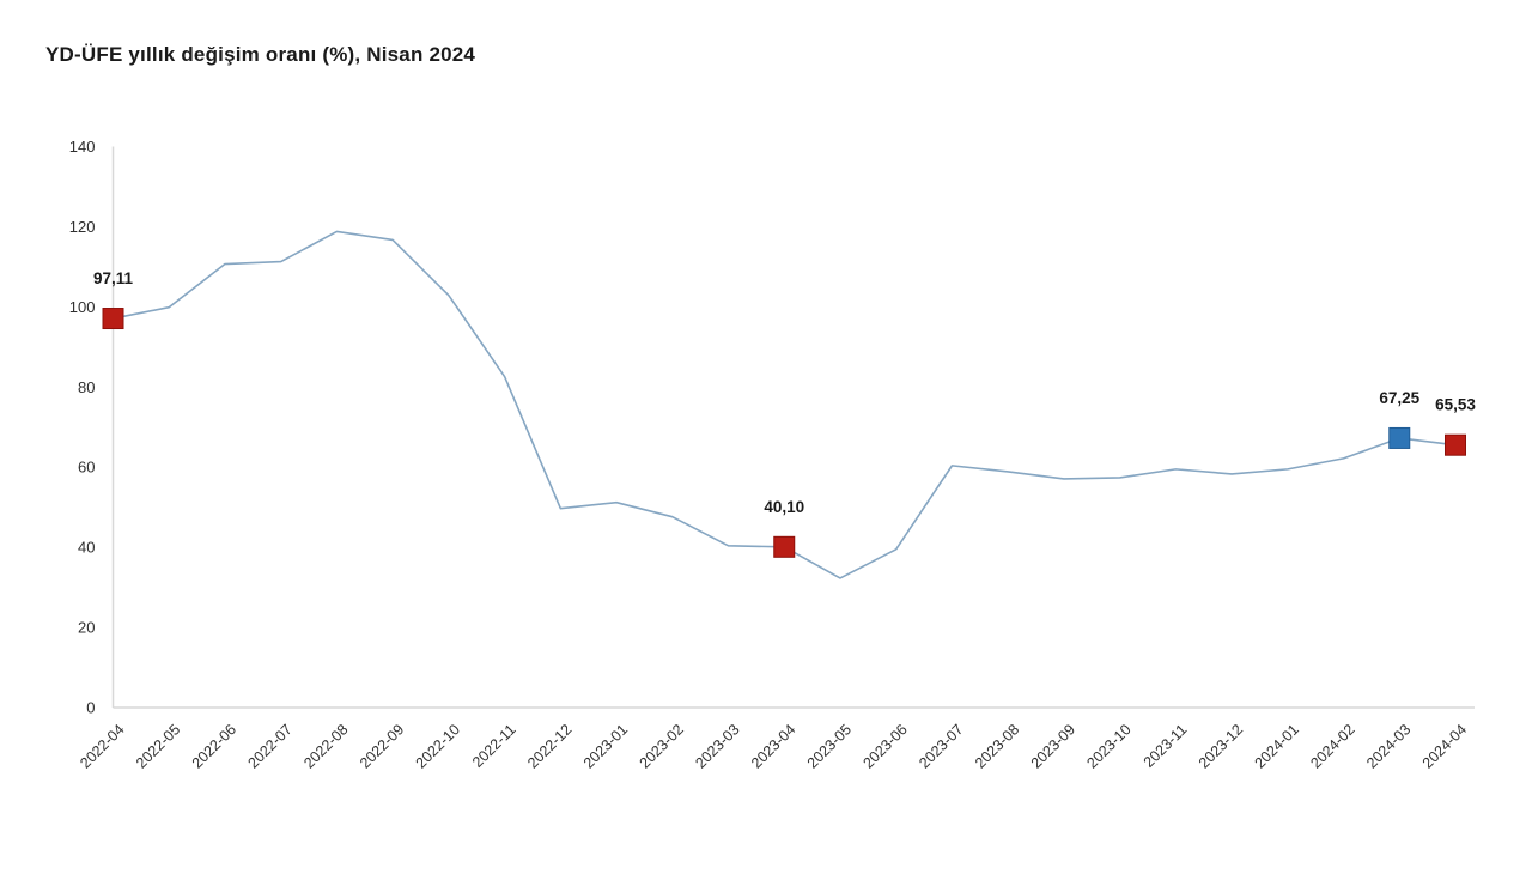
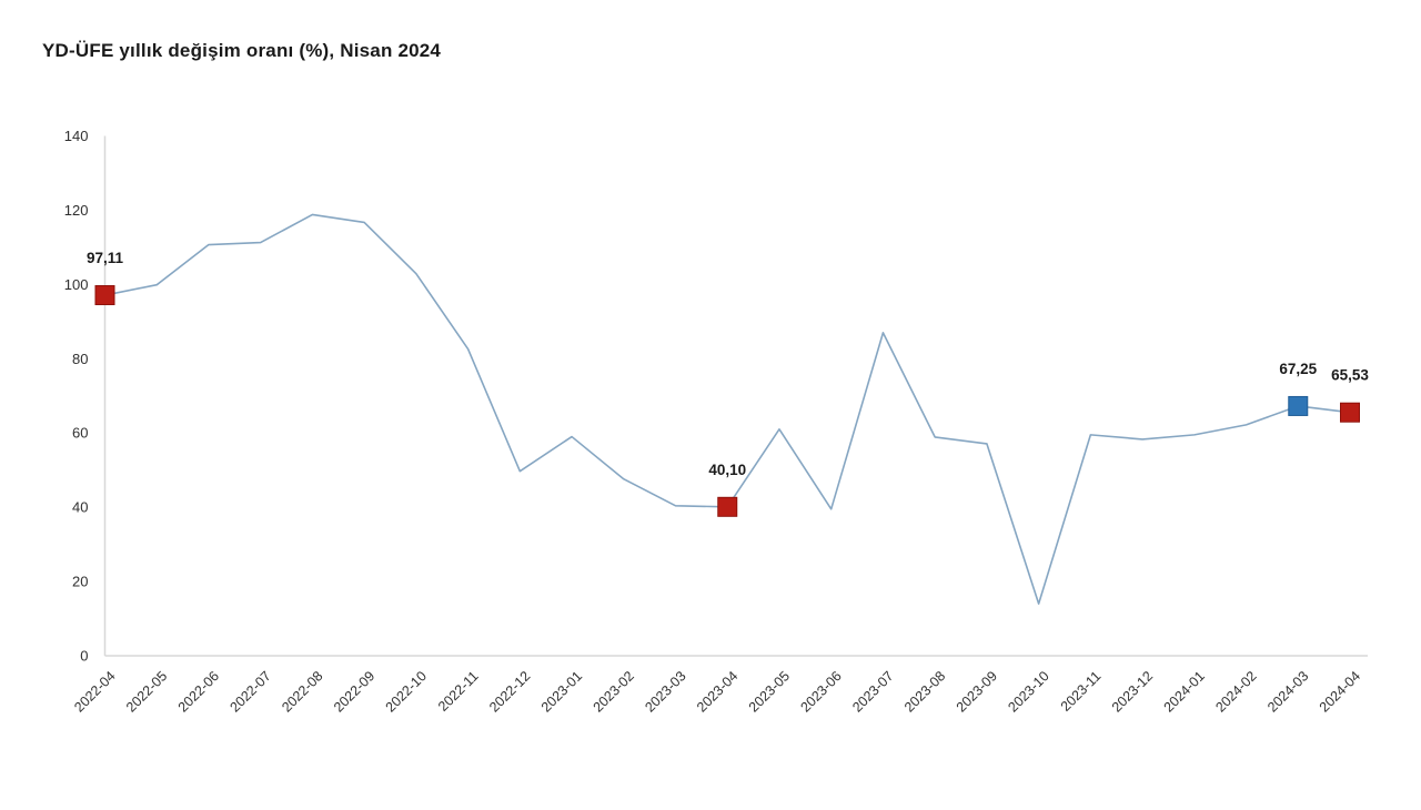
2023-01: 51 -> 59
2023-05: 32 -> 61
2023-07: 60 -> 87
2023-10: 57 -> 14
